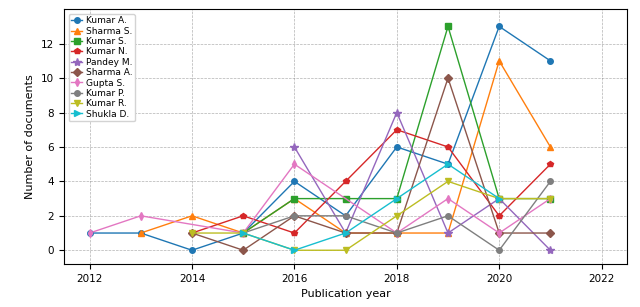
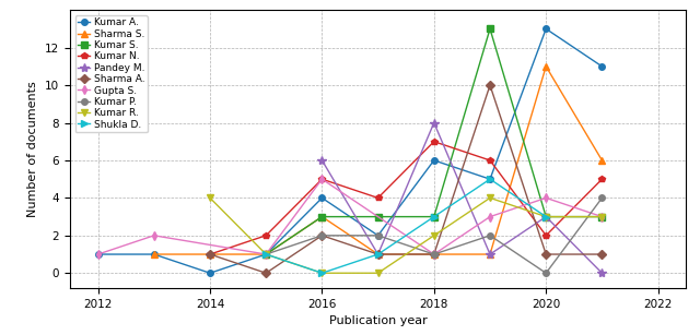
Sharma S./2014: 2 -> 1
Kumar R./2014: 1 -> 4
Kumar N./2016: 1 -> 5
Gupta S./2020: 1 -> 4
